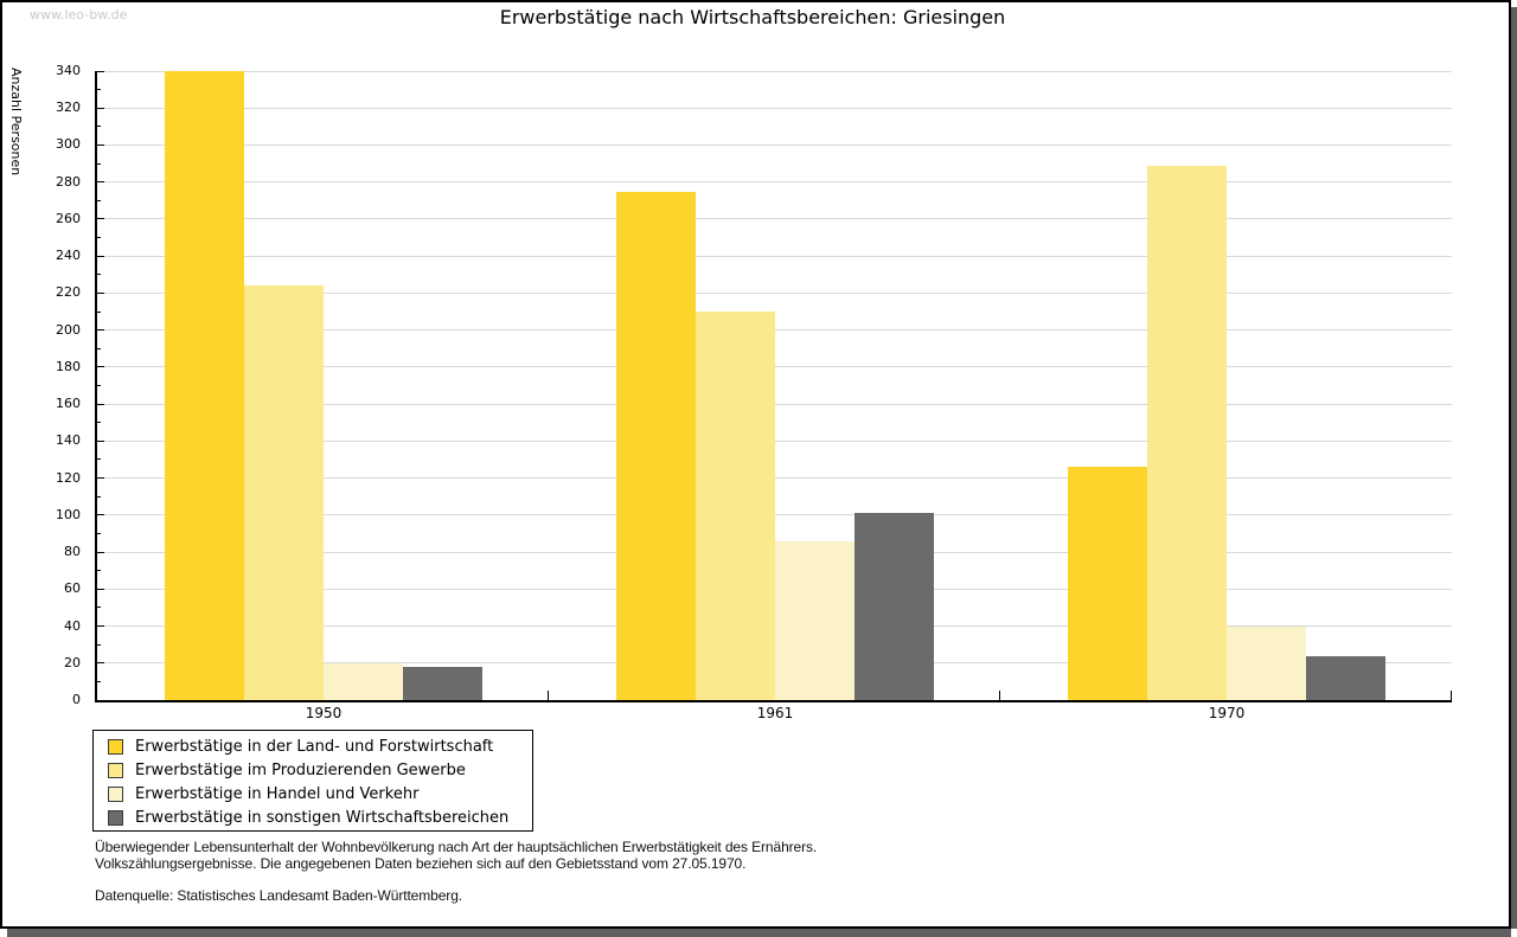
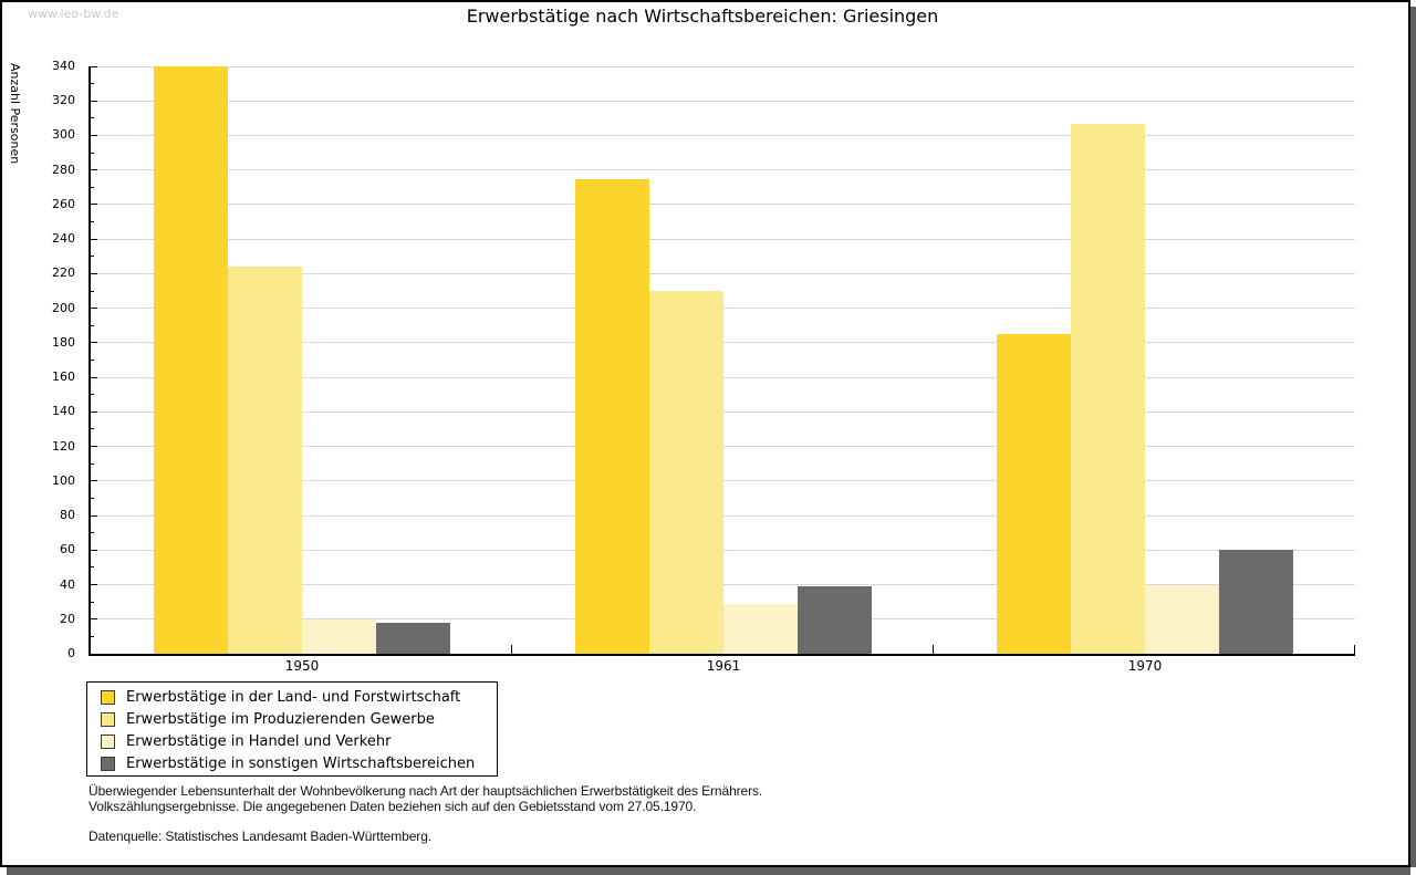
Erwerbstätige in Handel und Verkehr/1961: 86 -> 29
Erwerbstätige in sonstigen Wirtschaftsbereichen/1961: 101 -> 39
Erwerbstätige in der Land- und Forstwirtschaft/1970: 126 -> 185
Erwerbstätige im Produzierenden Gewerbe/1970: 289 -> 307
Erwerbstätige in sonstigen Wirtschaftsbereichen/1970: 24 -> 60
